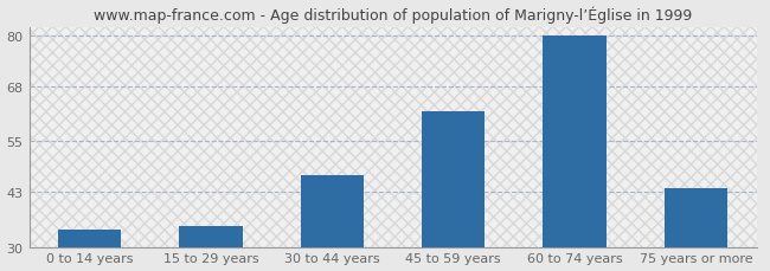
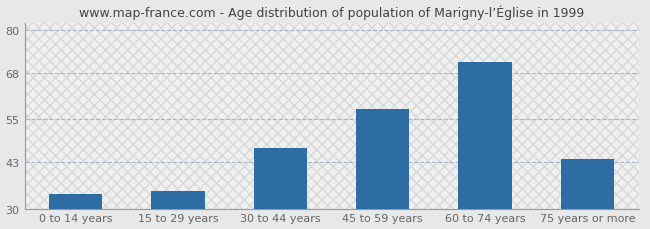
45 to 59 years: 62 -> 58
60 to 74 years: 80 -> 71
